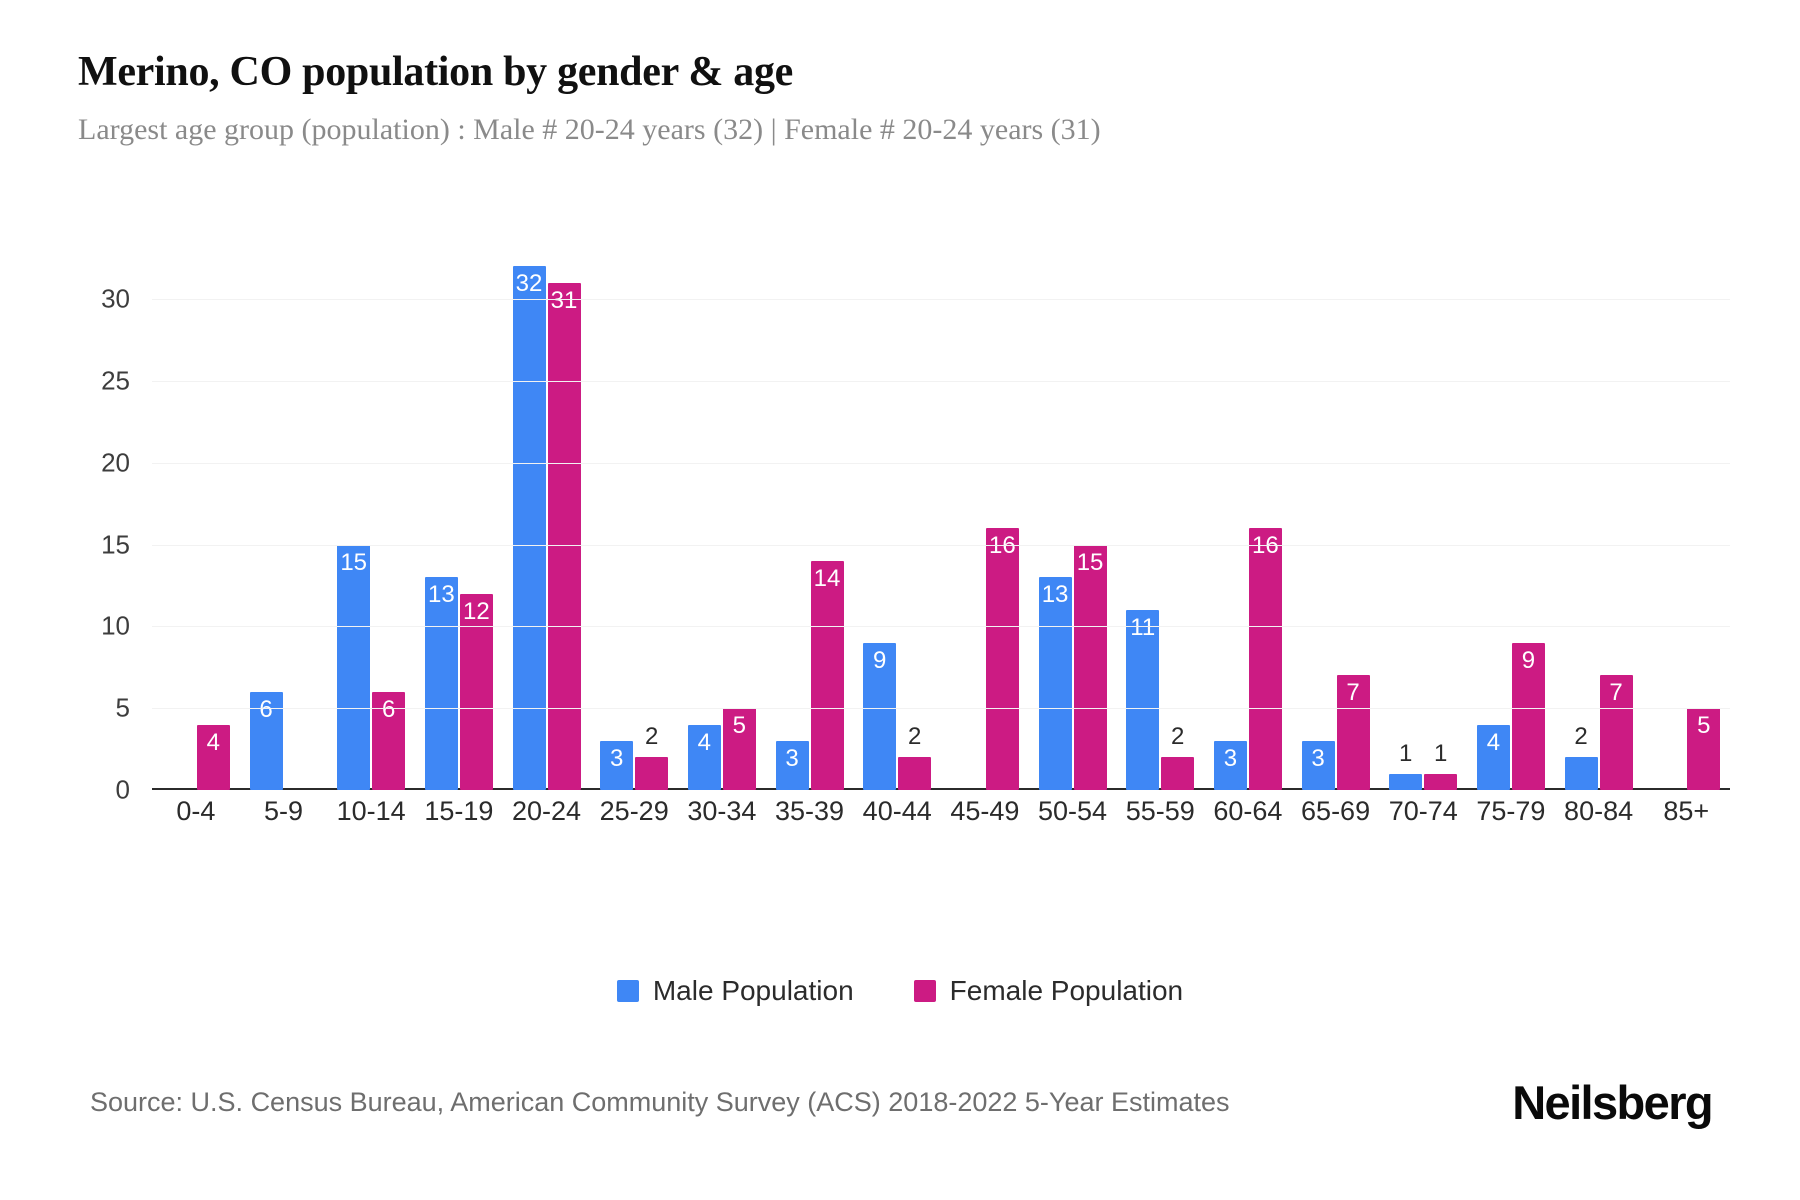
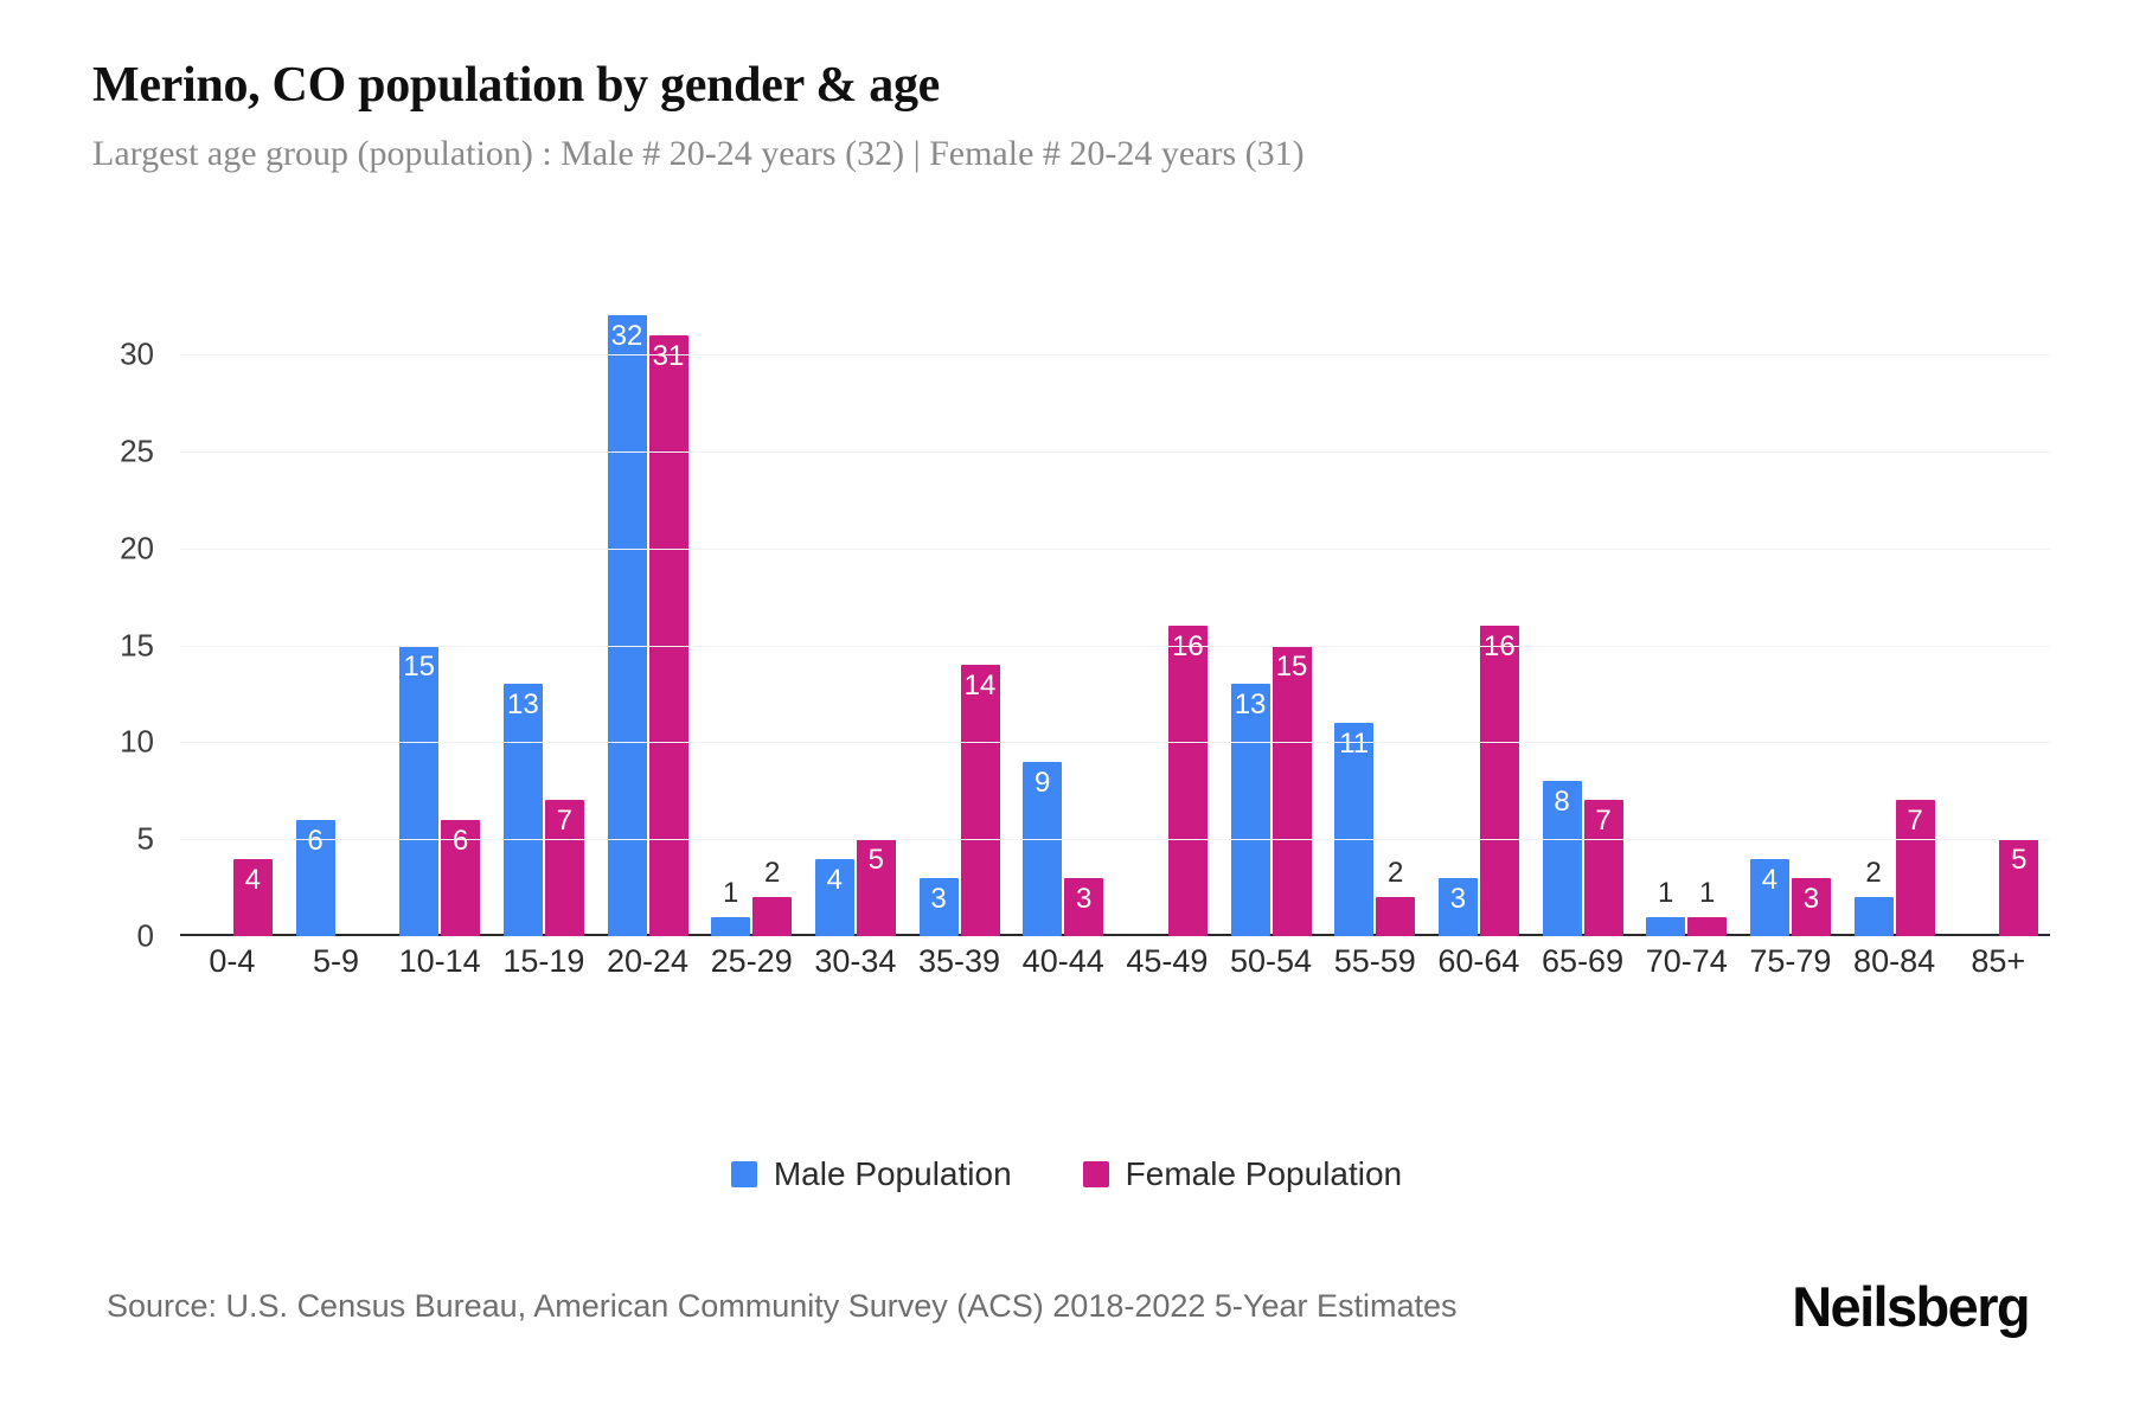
Female Population/15-19: 12 -> 7
Male Population/25-29: 3 -> 1
Female Population/40-44: 2 -> 3
Male Population/65-69: 3 -> 8
Female Population/75-79: 9 -> 3
